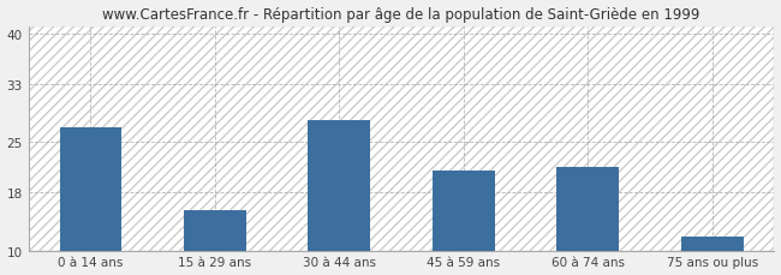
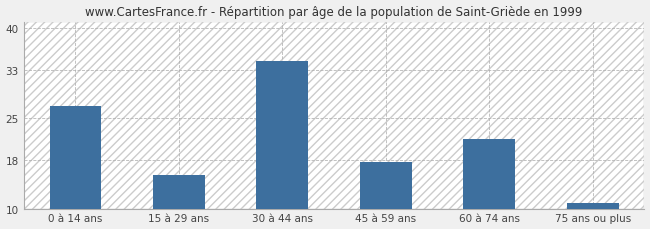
30 à 44 ans: 28.0 -> 34.5
45 à 59 ans: 21.0 -> 17.8
75 ans ou plus: 12.0 -> 11.0
